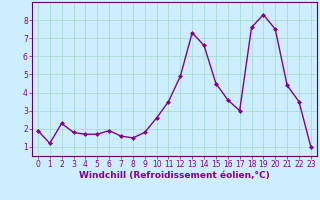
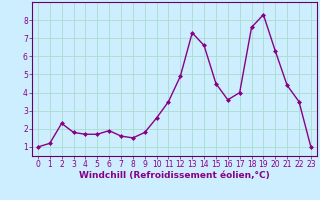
0: 1.9 -> 1.0
17: 3.0 -> 4.0
20: 7.5 -> 6.3
